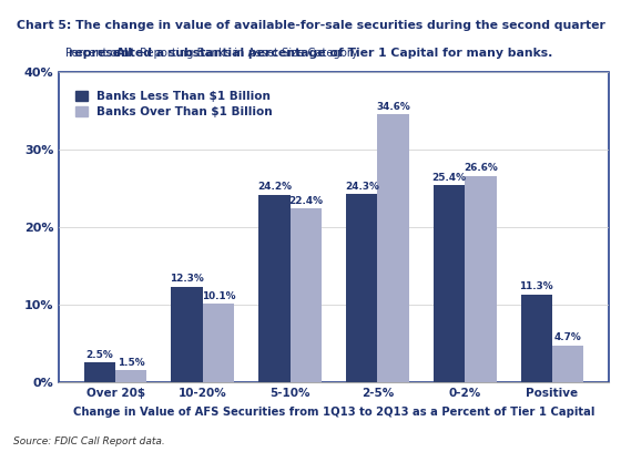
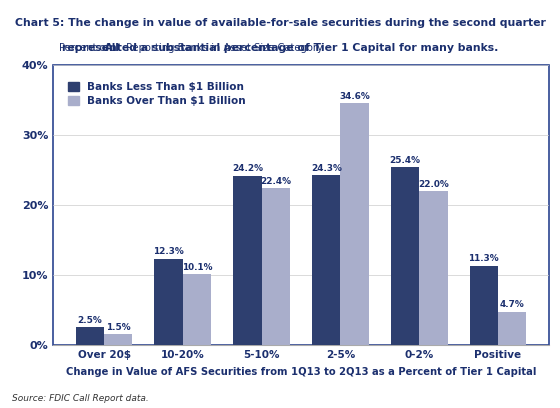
Banks Over Than $1 Billion/0-2%: 26.6% -> 22.0%
